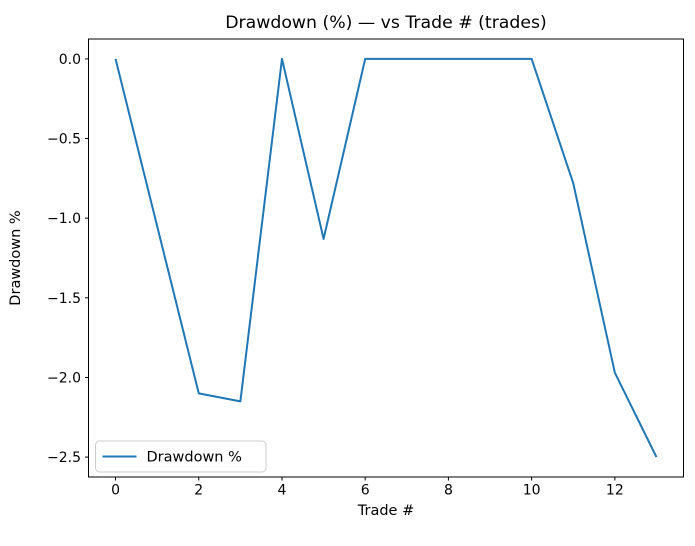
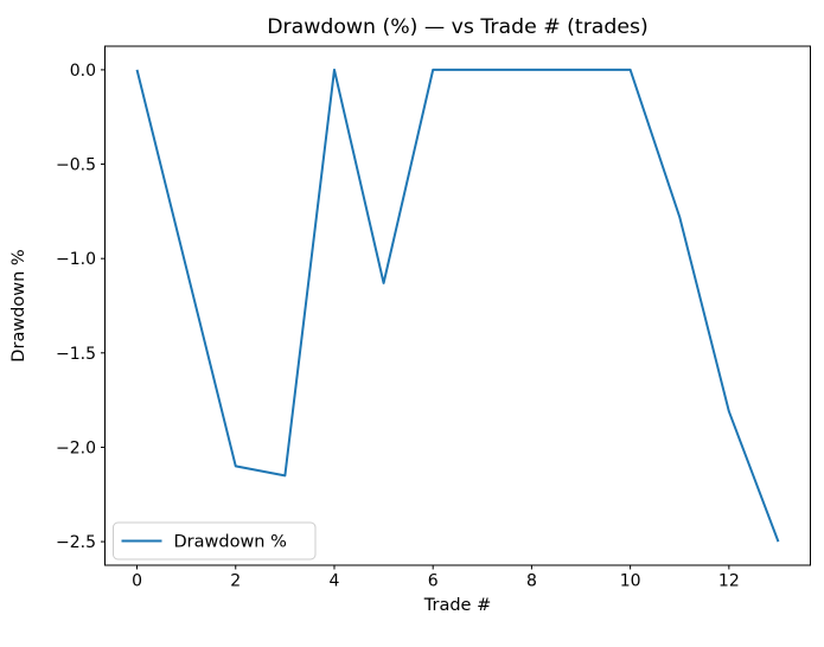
12: -1.97 -> -1.81
